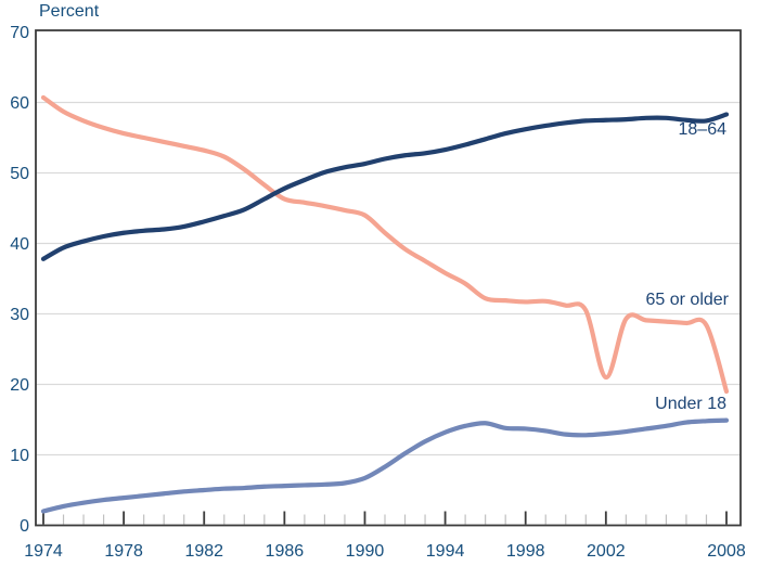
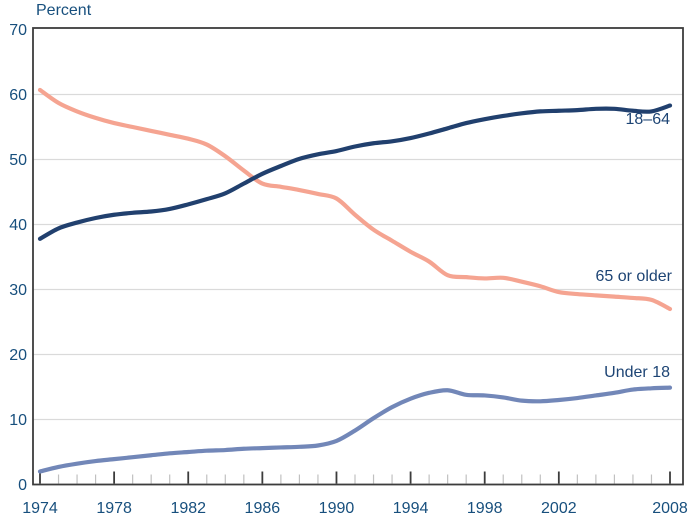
65 or older/2002: 21 -> 30
65 or older/2008: 19 -> 27
